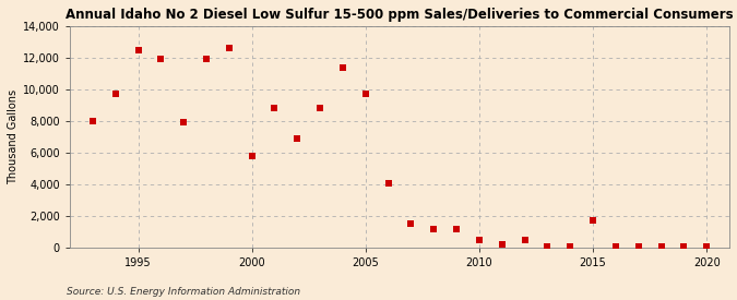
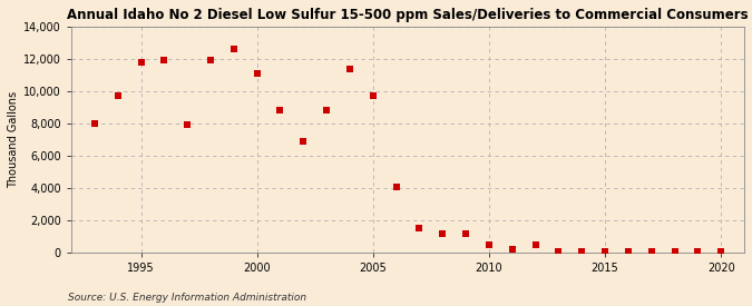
1995: 12,500 -> 11,800
2000: 5,800 -> 11,100
2015: 1,700 -> 0
